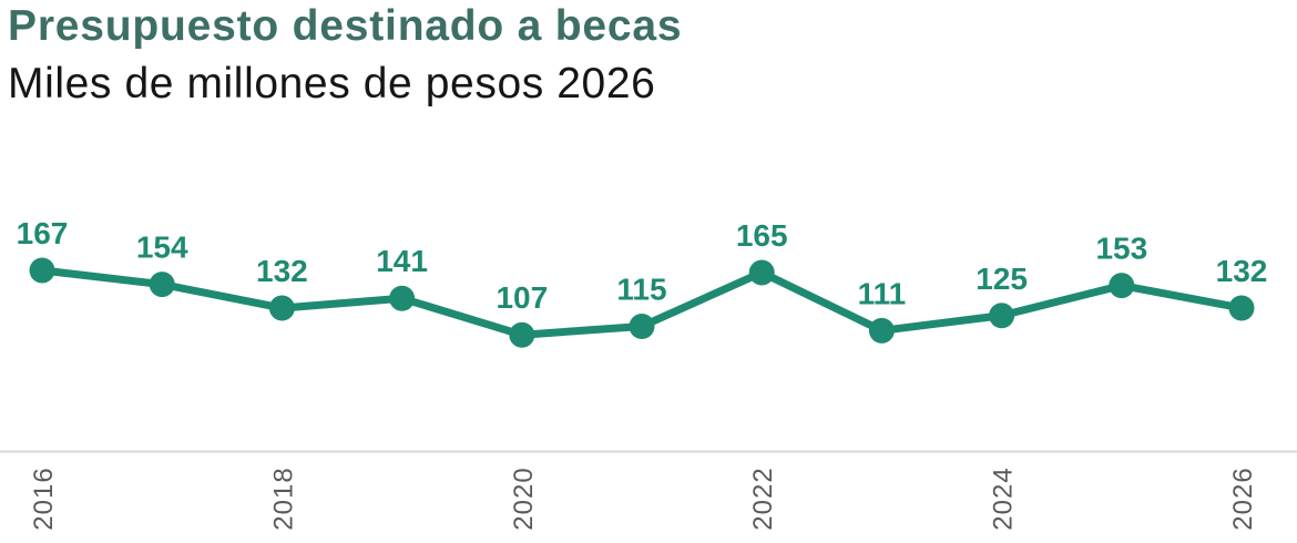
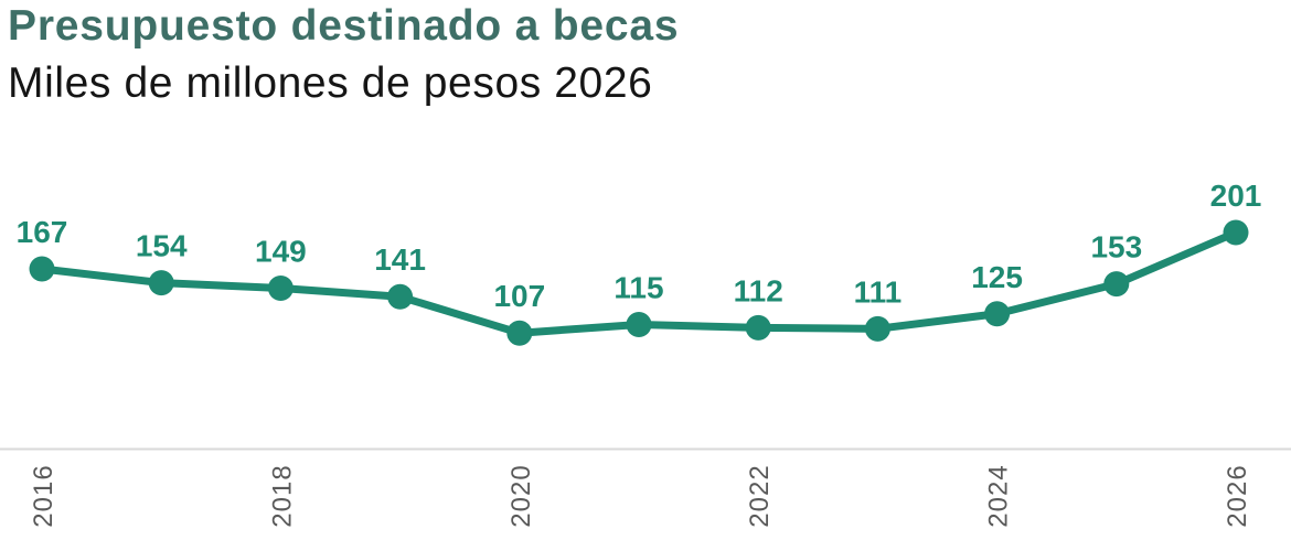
2018: 132 -> 149
2022: 165 -> 112
2026: 132 -> 201
